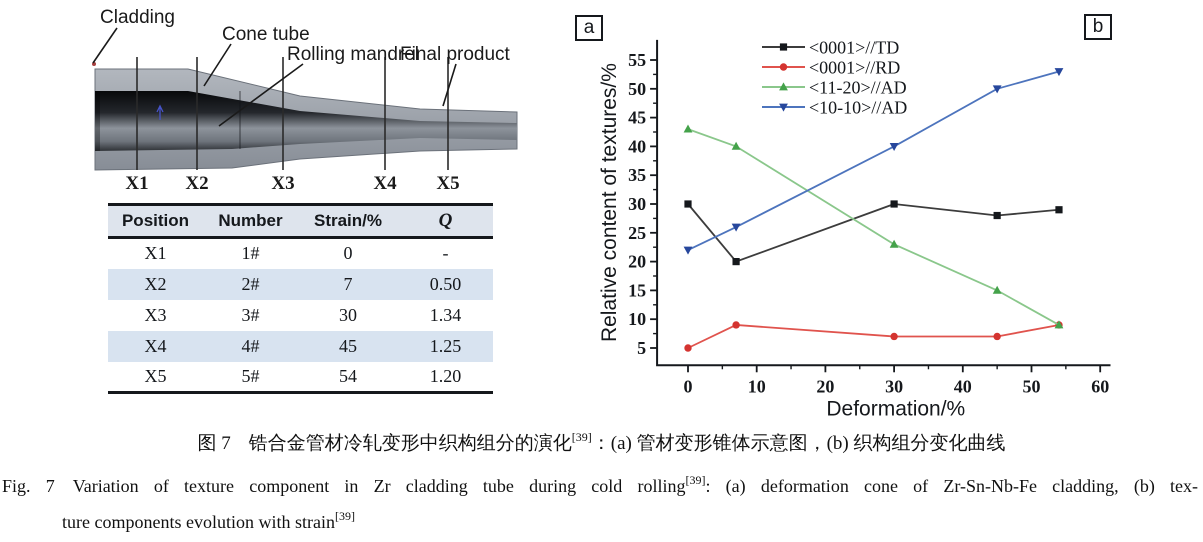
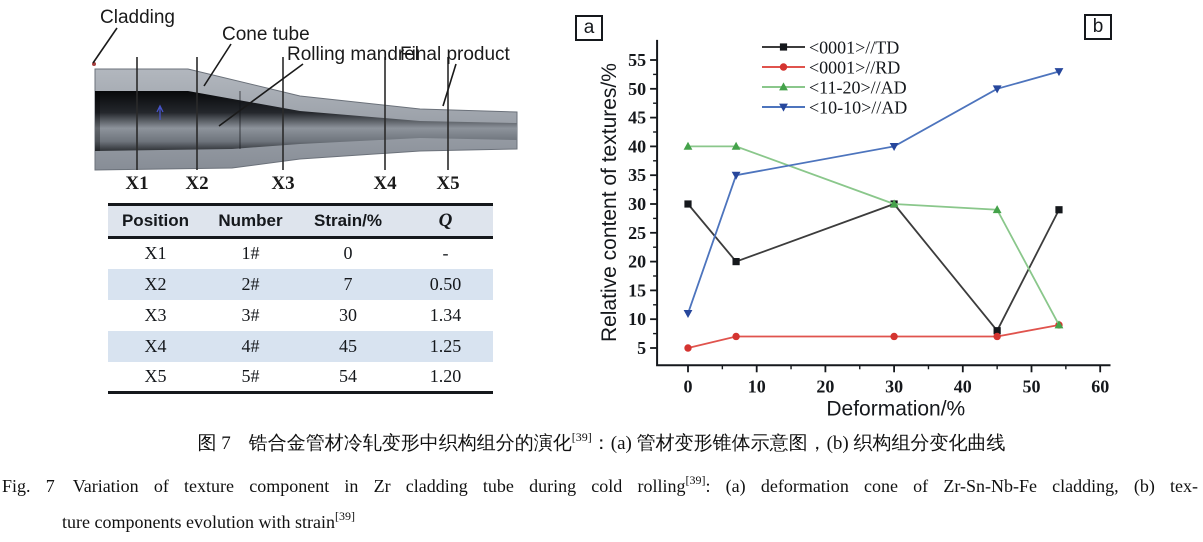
<11-20>//AD/0: 43 -> 40
<10-10>//AD/0: 22 -> 11
<0001>//RD/7: 9 -> 7
<10-10>//AD/7: 26 -> 35
<11-20>//AD/30: 23 -> 30
<0001>//TD/45: 28 -> 8
<11-20>//AD/45: 15 -> 29
